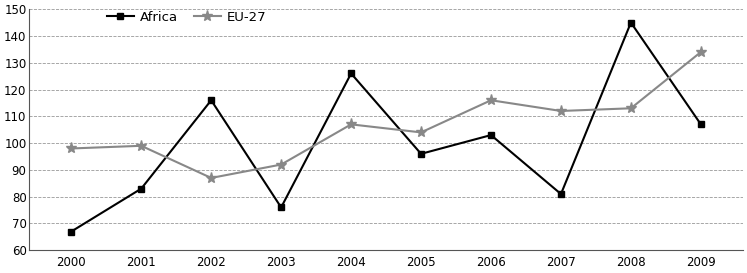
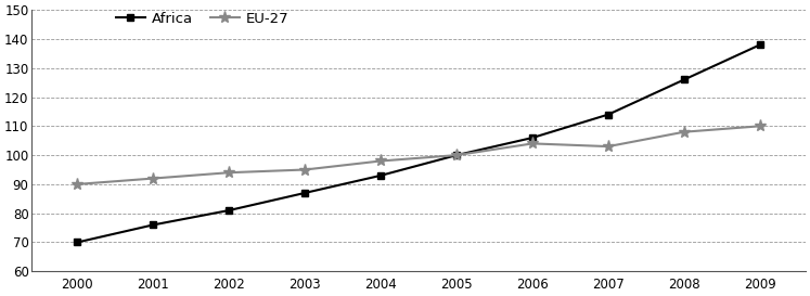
Africa/2000: 67 -> 70
EU-27/2000: 98 -> 90
Africa/2001: 83 -> 76
EU-27/2001: 99 -> 92
Africa/2002: 116 -> 81
EU-27/2002: 87 -> 94
Africa/2003: 76 -> 87
EU-27/2003: 92 -> 95
Africa/2004: 126 -> 93
EU-27/2004: 107 -> 98
Africa/2005: 96 -> 100
EU-27/2005: 104 -> 100
Africa/2006: 103 -> 106
EU-27/2006: 116 -> 104
Africa/2007: 81 -> 114
EU-27/2007: 112 -> 103
Africa/2008: 145 -> 126
EU-27/2008: 113 -> 108
Africa/2009: 107 -> 138
EU-27/2009: 134 -> 110
